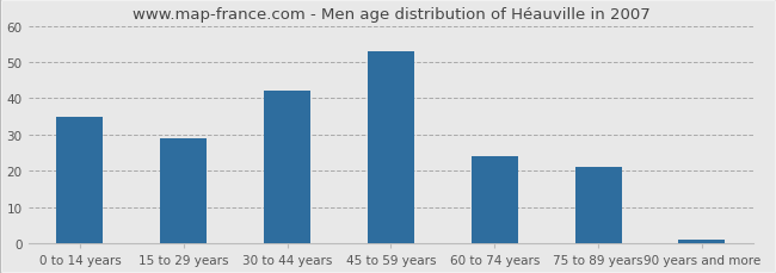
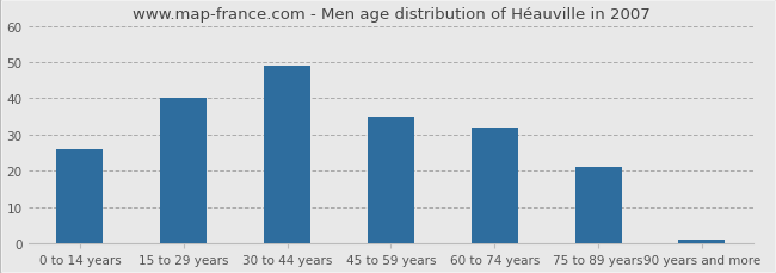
0 to 14 years: 35 -> 26
15 to 29 years: 29 -> 40
30 to 44 years: 42 -> 49
45 to 59 years: 53 -> 35
60 to 74 years: 24 -> 32
